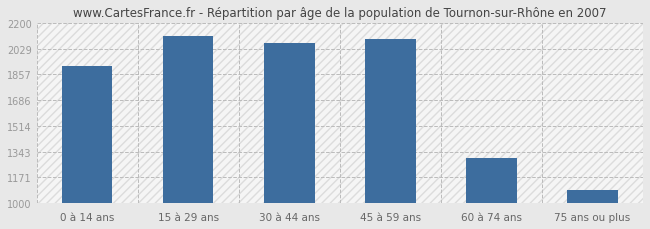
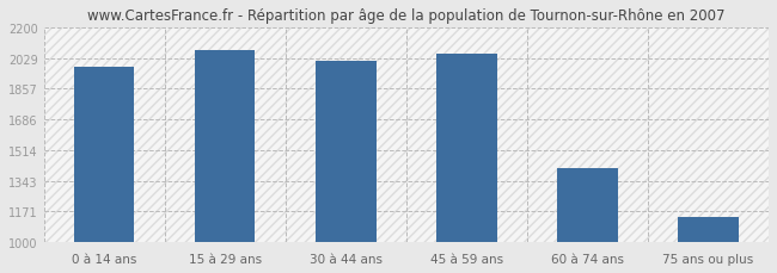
0 à 14 ans: 1910 -> 1980
15 à 29 ans: 2120 -> 2070
30 à 44 ans: 2060 -> 2010
45 à 59 ans: 2100 -> 2050
60 à 74 ans: 1300 -> 1410
75 ans ou plus: 1080 -> 1140
